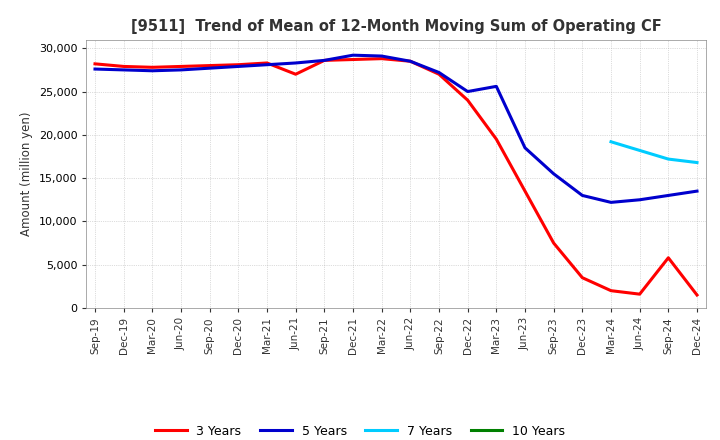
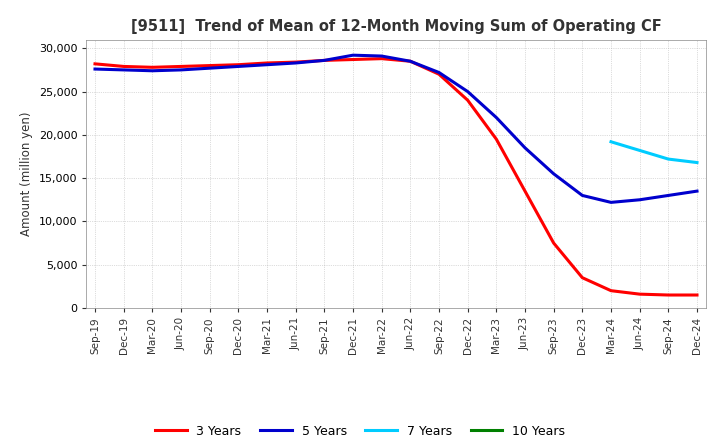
3 Years/Jun-21: 27,000 -> 28,400
5 Years/Mar-23: 25,600 -> 22,000
3 Years/Sep-24: 5,800 -> 1,500
